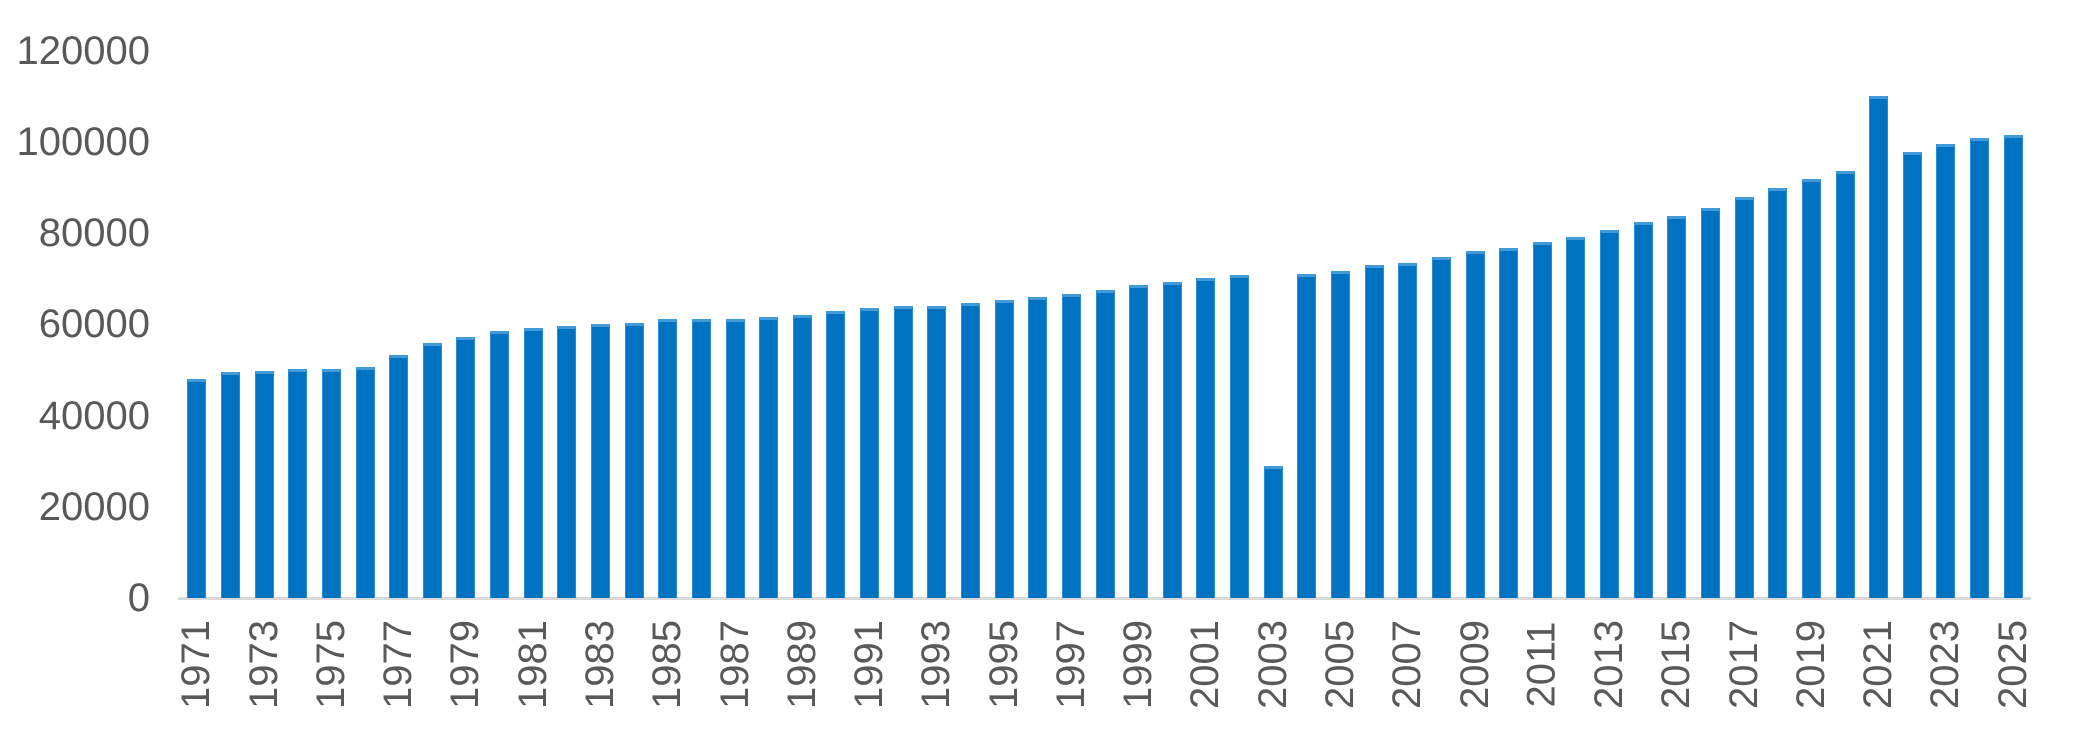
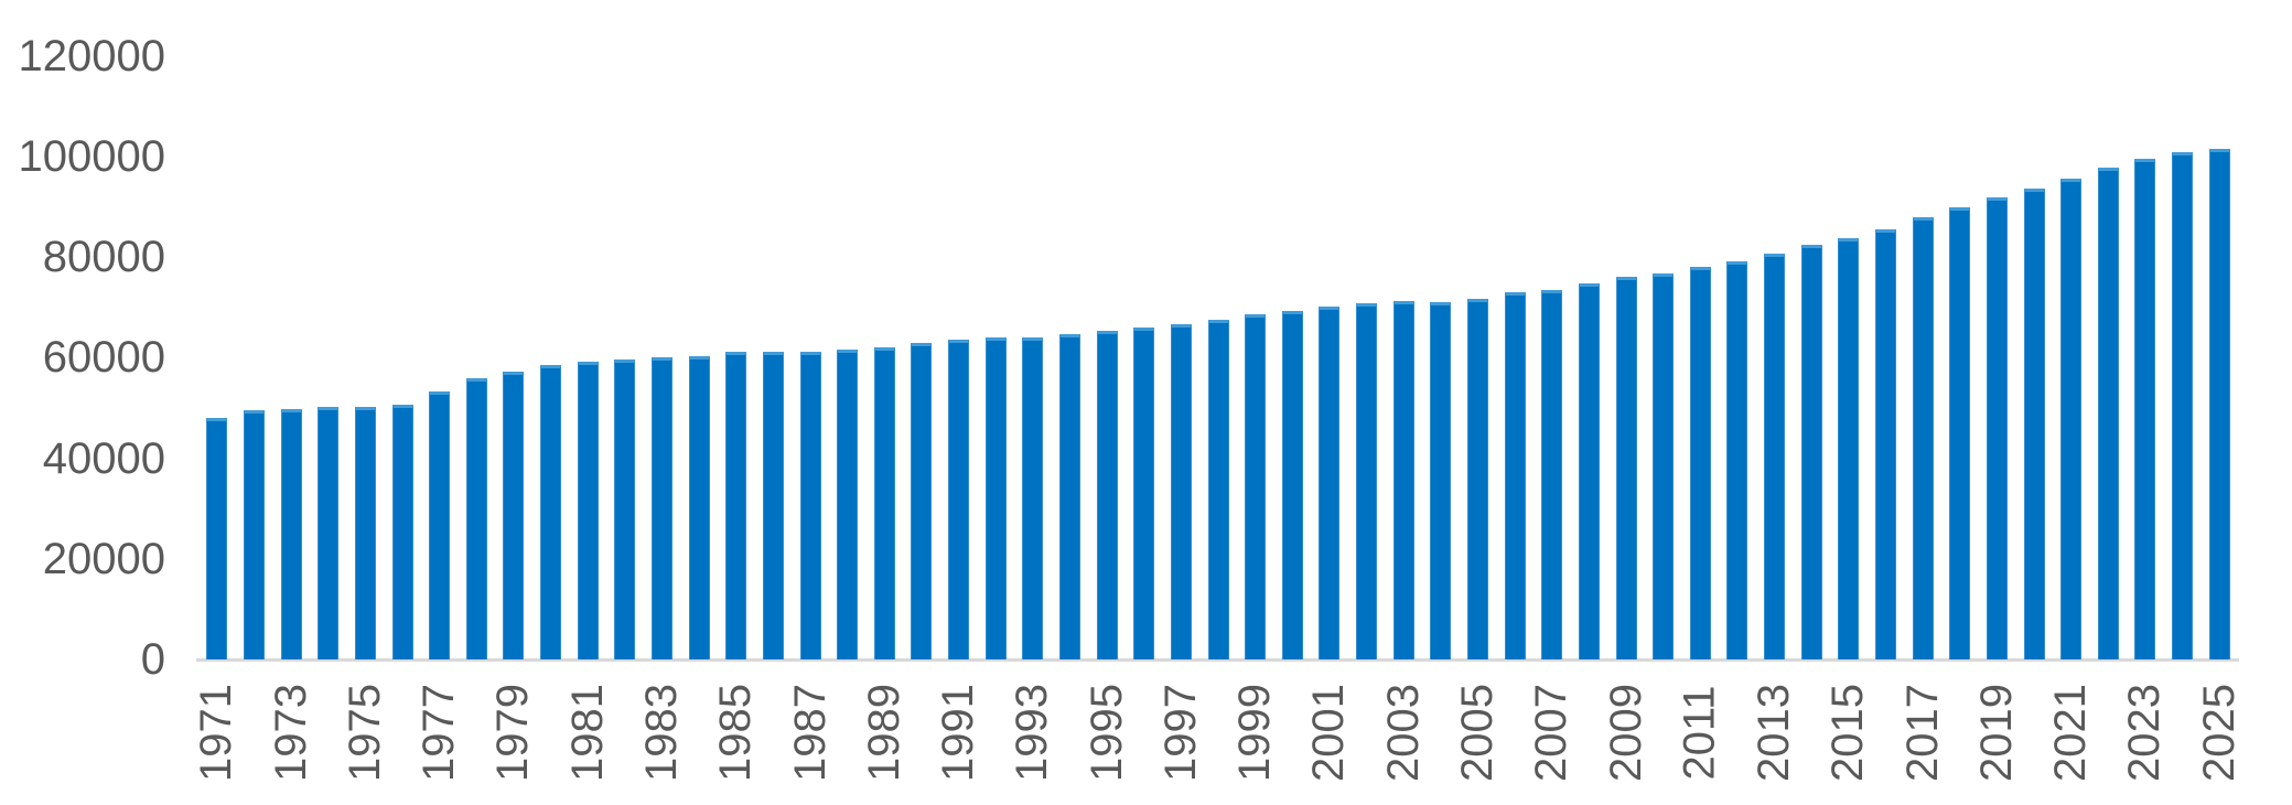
2003: 29000 -> 71000
2021: 110000 -> 96000
